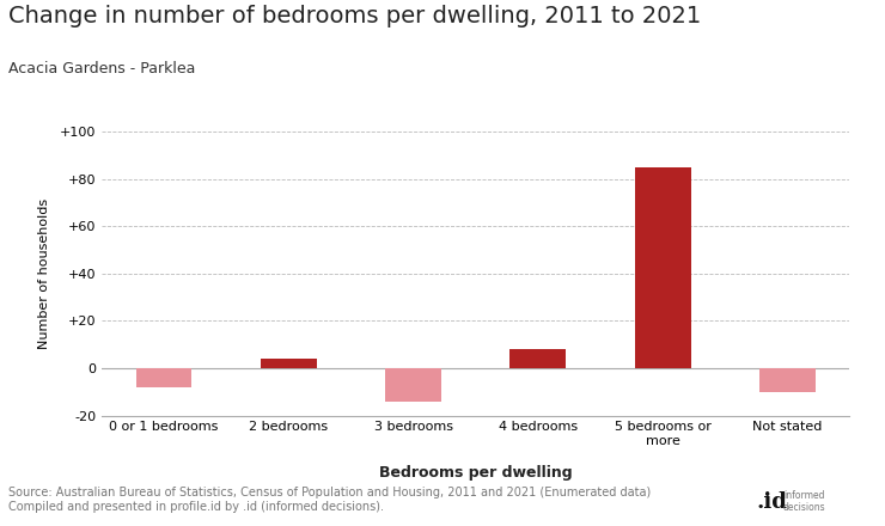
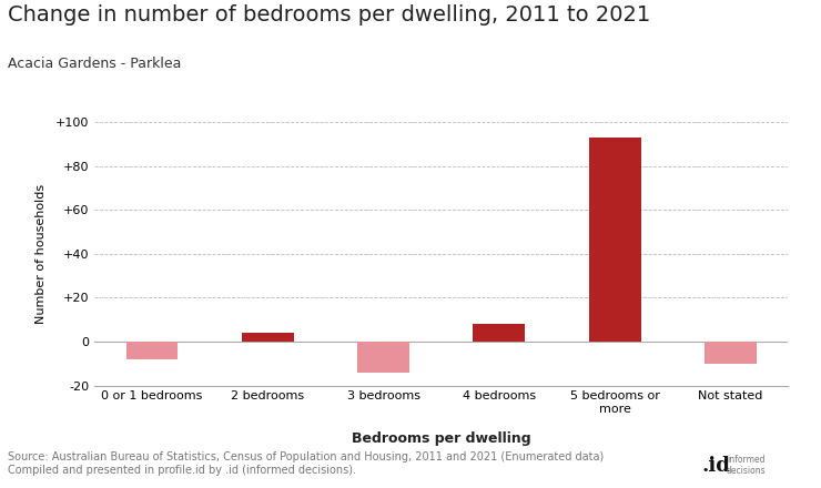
5 bedrooms or more: 85 -> 93
